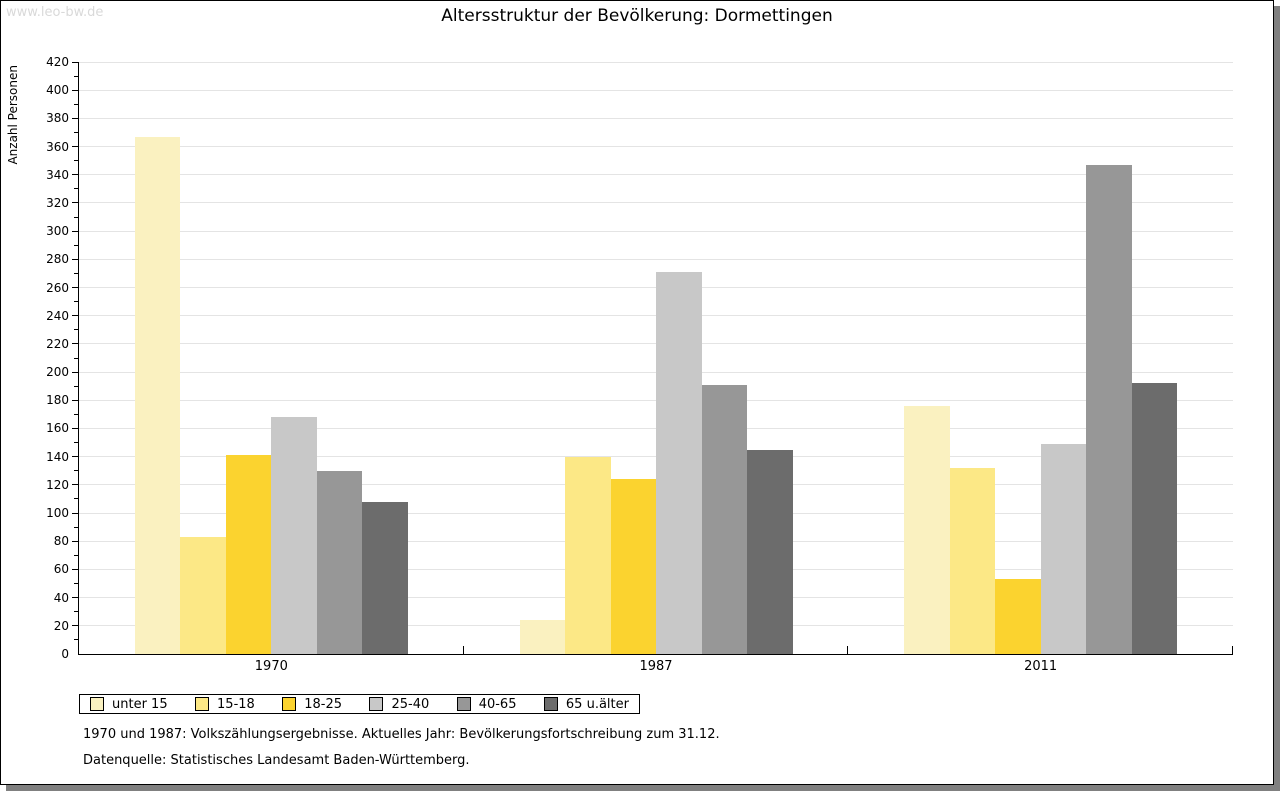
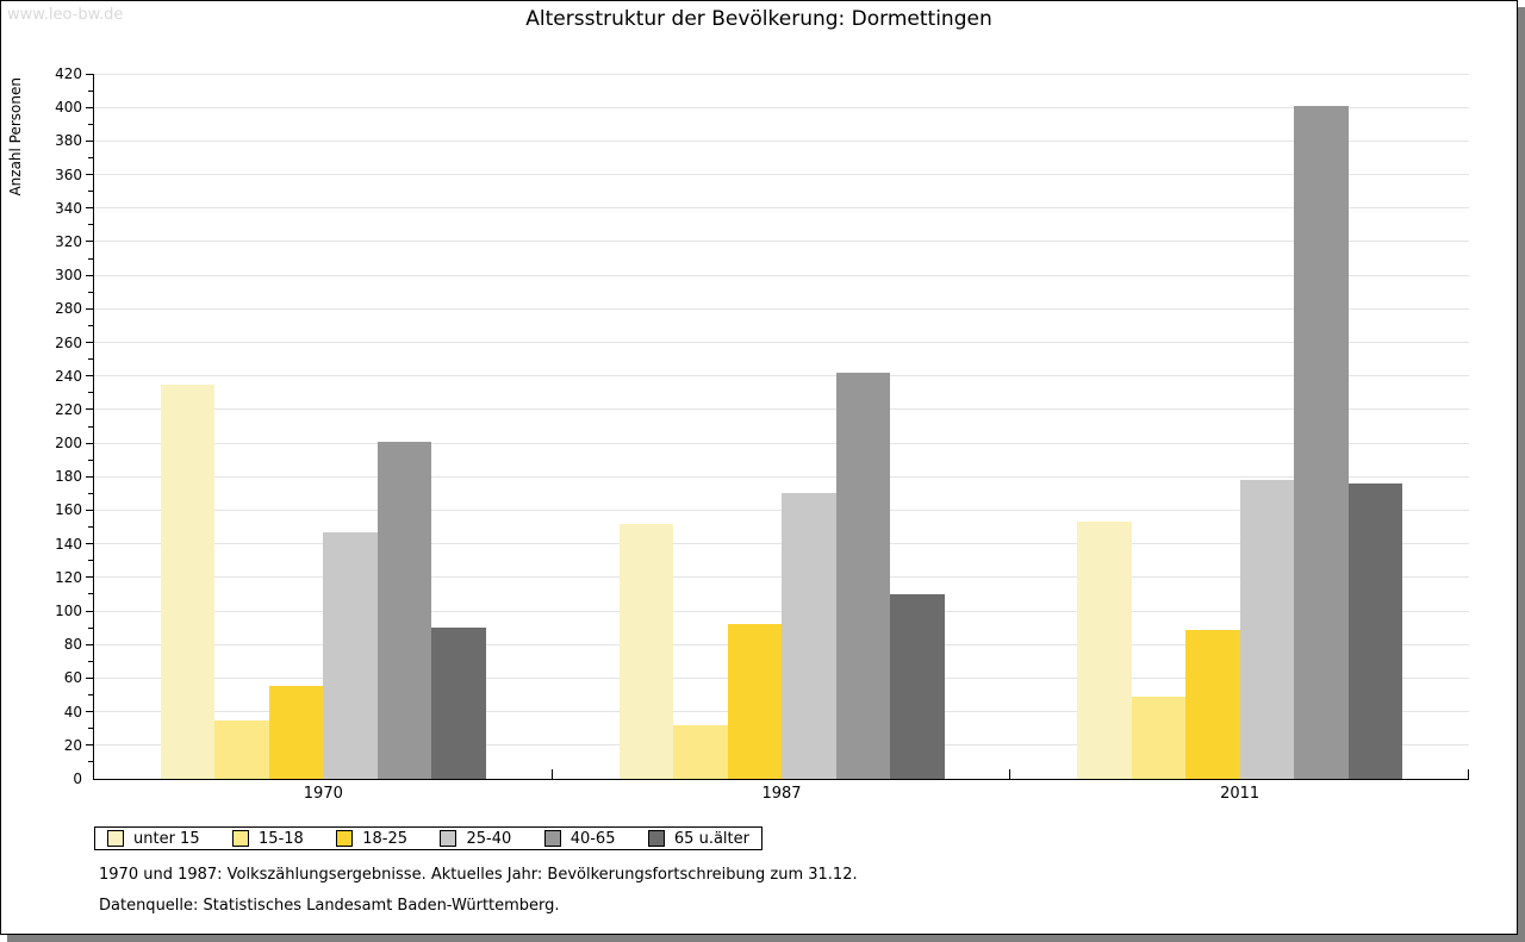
unter 15/1970: 367 -> 235
15-18/1970: 83 -> 35
18-25/1970: 141 -> 55
25-40/1970: 168 -> 147
40-65/1970: 130 -> 201
65 u.älter/1970: 108 -> 90
unter 15/1987: 24 -> 152
15-18/1987: 140 -> 32
18-25/1987: 124 -> 92
25-40/1987: 271 -> 170
40-65/1987: 191 -> 242
65 u.älter/1987: 145 -> 110
unter 15/2011: 176 -> 153
15-18/2011: 132 -> 49
18-25/2011: 53 -> 89
25-40/2011: 149 -> 178
40-65/2011: 347 -> 401
65 u.älter/2011: 192 -> 176
